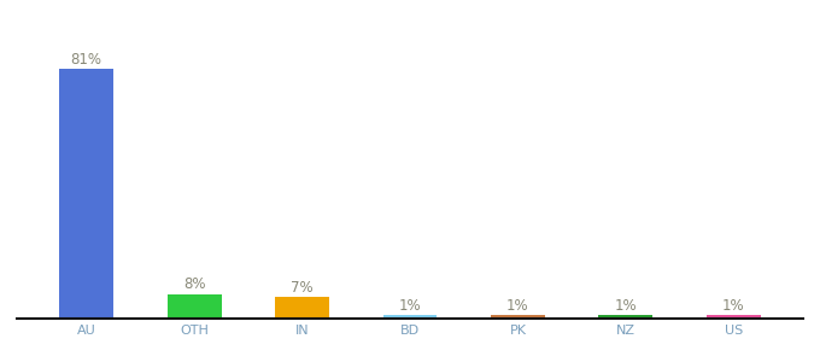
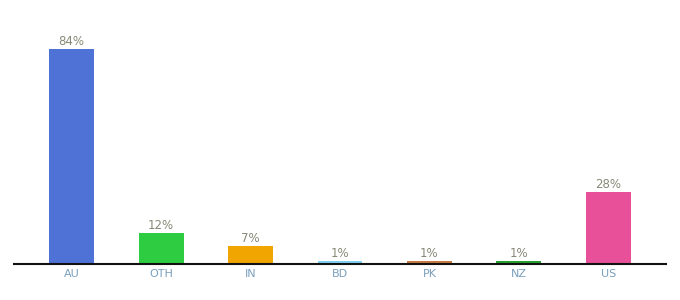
AU: 81% -> 84%
OTH: 8% -> 12%
US: 1% -> 28%
